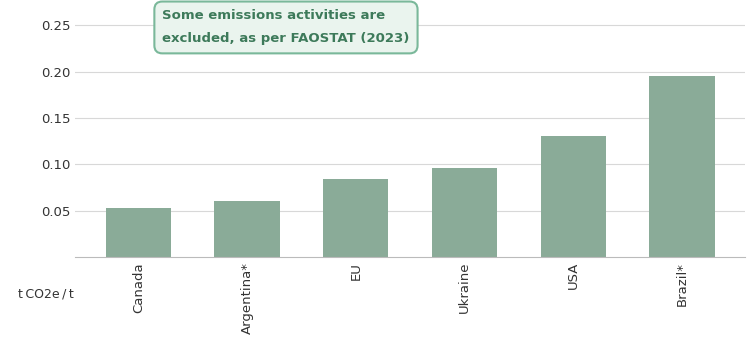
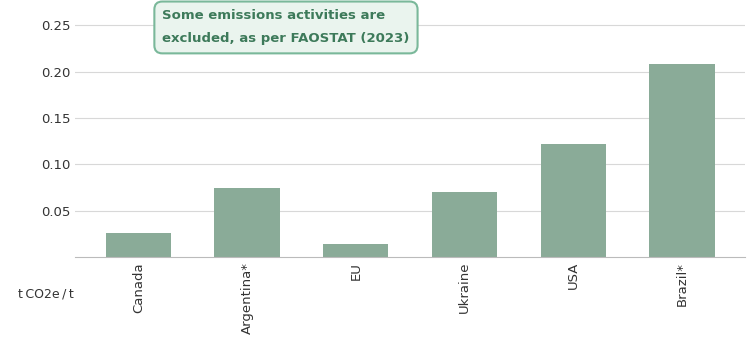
Canada: 0.053 -> 0.026
Argentina*: 0.060 -> 0.074
EU: 0.084 -> 0.014
Ukraine: 0.096 -> 0.070
USA: 0.131 -> 0.122
Brazil*: 0.195 -> 0.208
